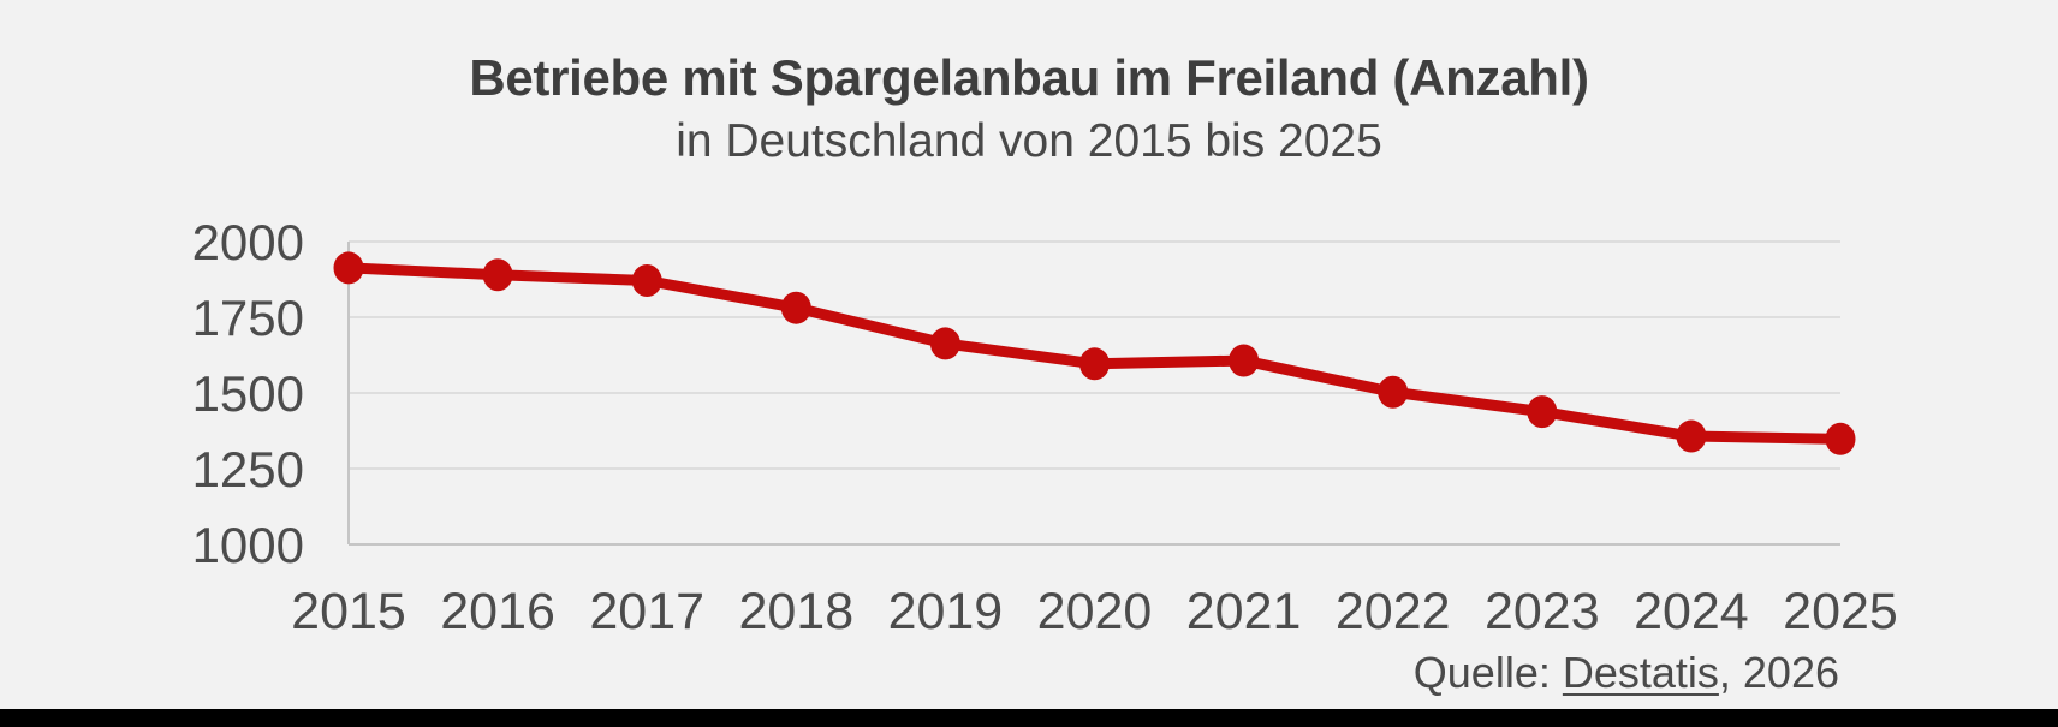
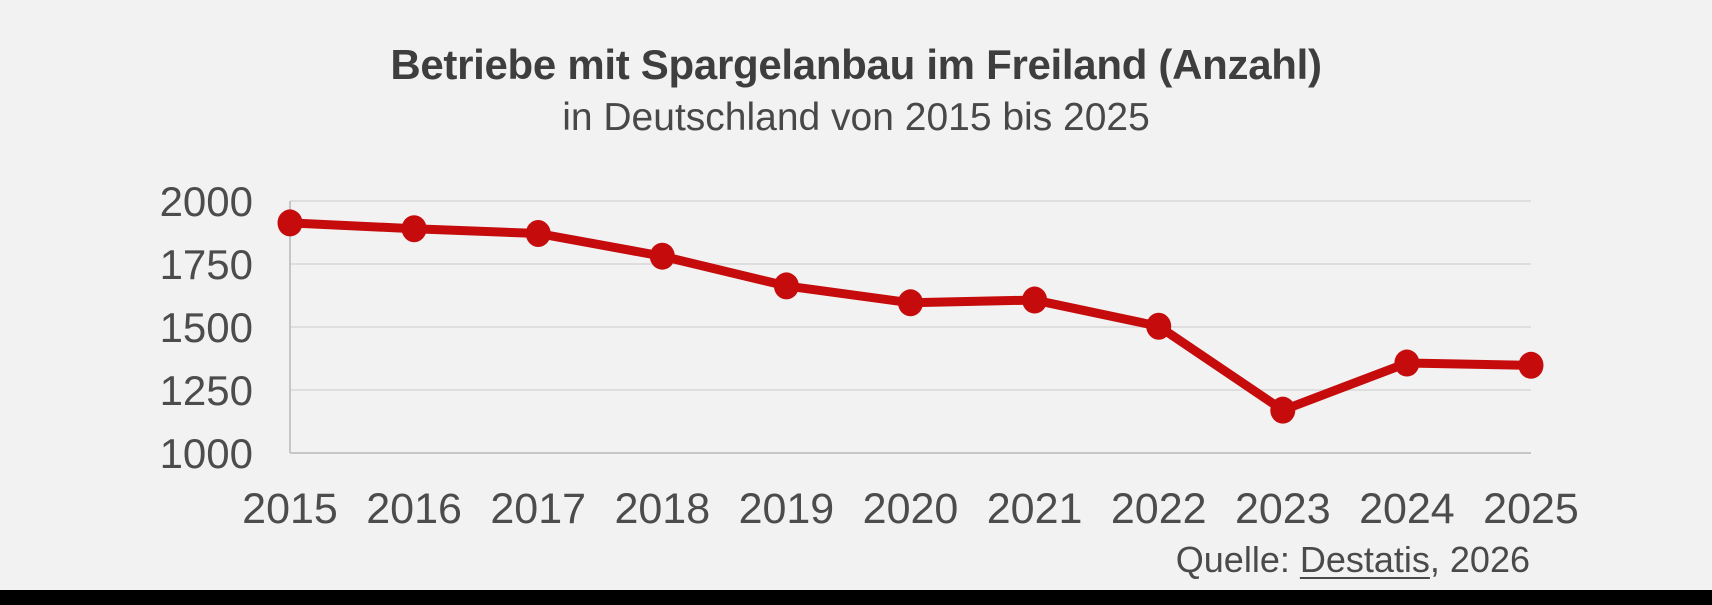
2023: 1440 -> 1170
